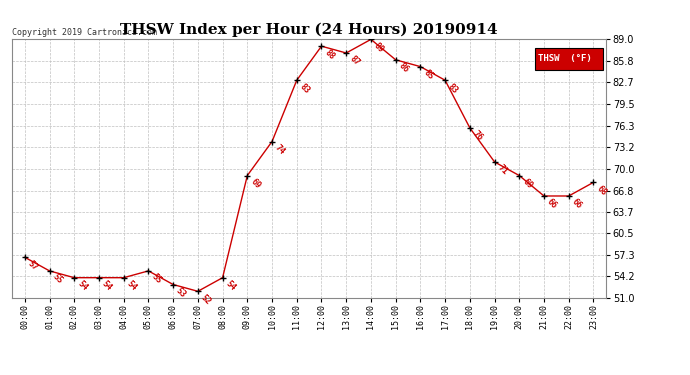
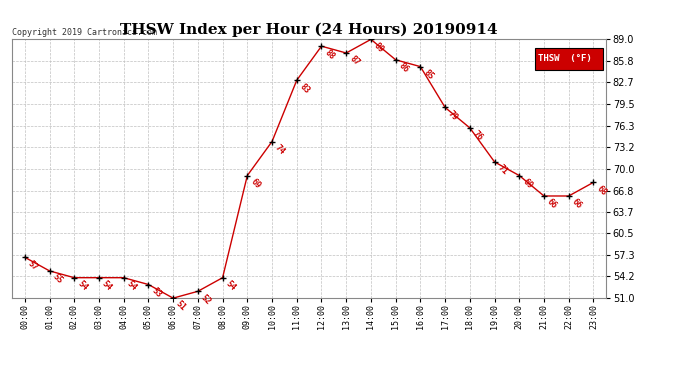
05:00: 55 -> 53
06:00: 53 -> 51
17:00: 83 -> 79
